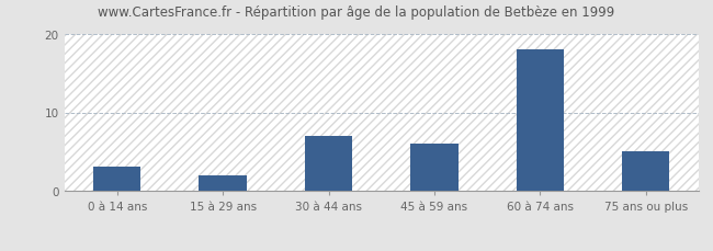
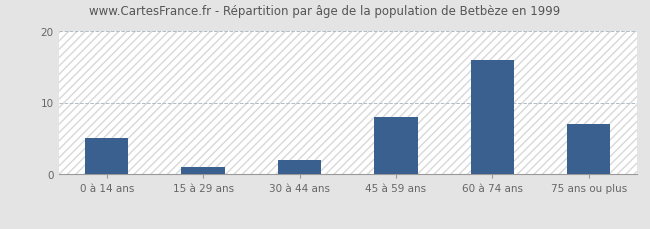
0 à 14 ans: 3 -> 5
15 à 29 ans: 2 -> 1
30 à 44 ans: 7 -> 2
45 à 59 ans: 6 -> 8
60 à 74 ans: 18 -> 16
75 ans ou plus: 5 -> 7
